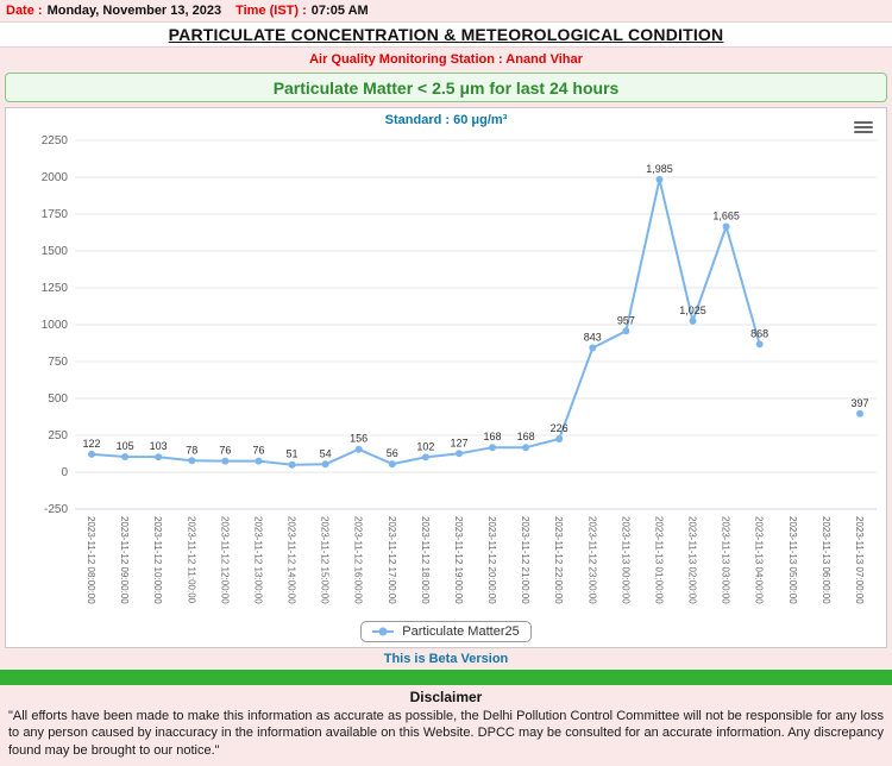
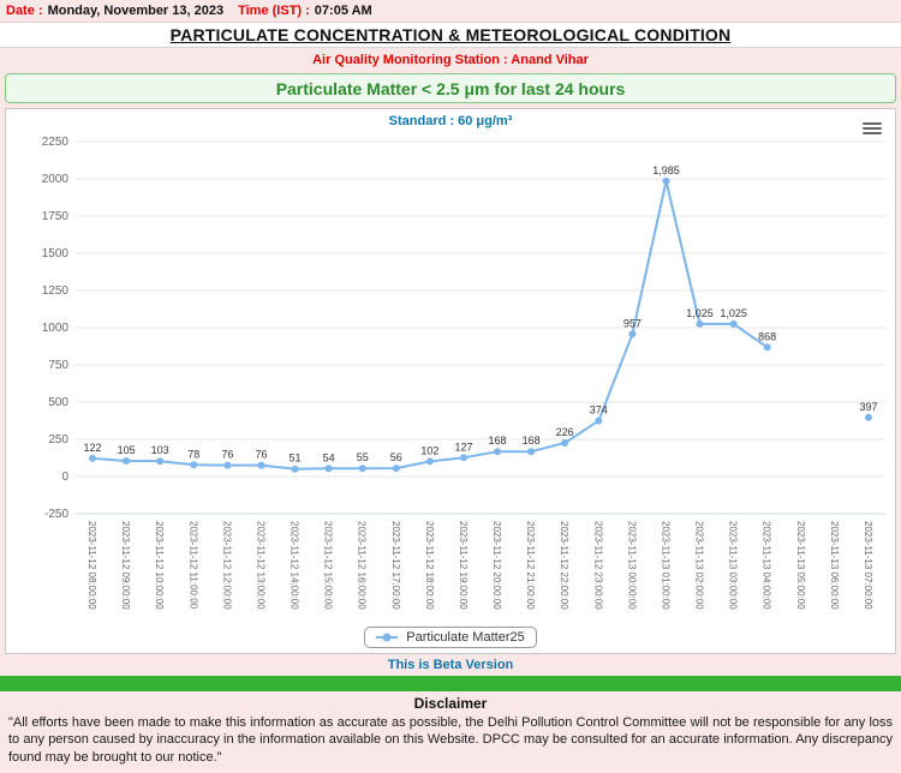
2023-11-12 16:00:00: 156 -> 55
2023-11-12 23:00:00: 843 -> 374
2023-11-13 03:00:00: 1,665 -> 1,025
